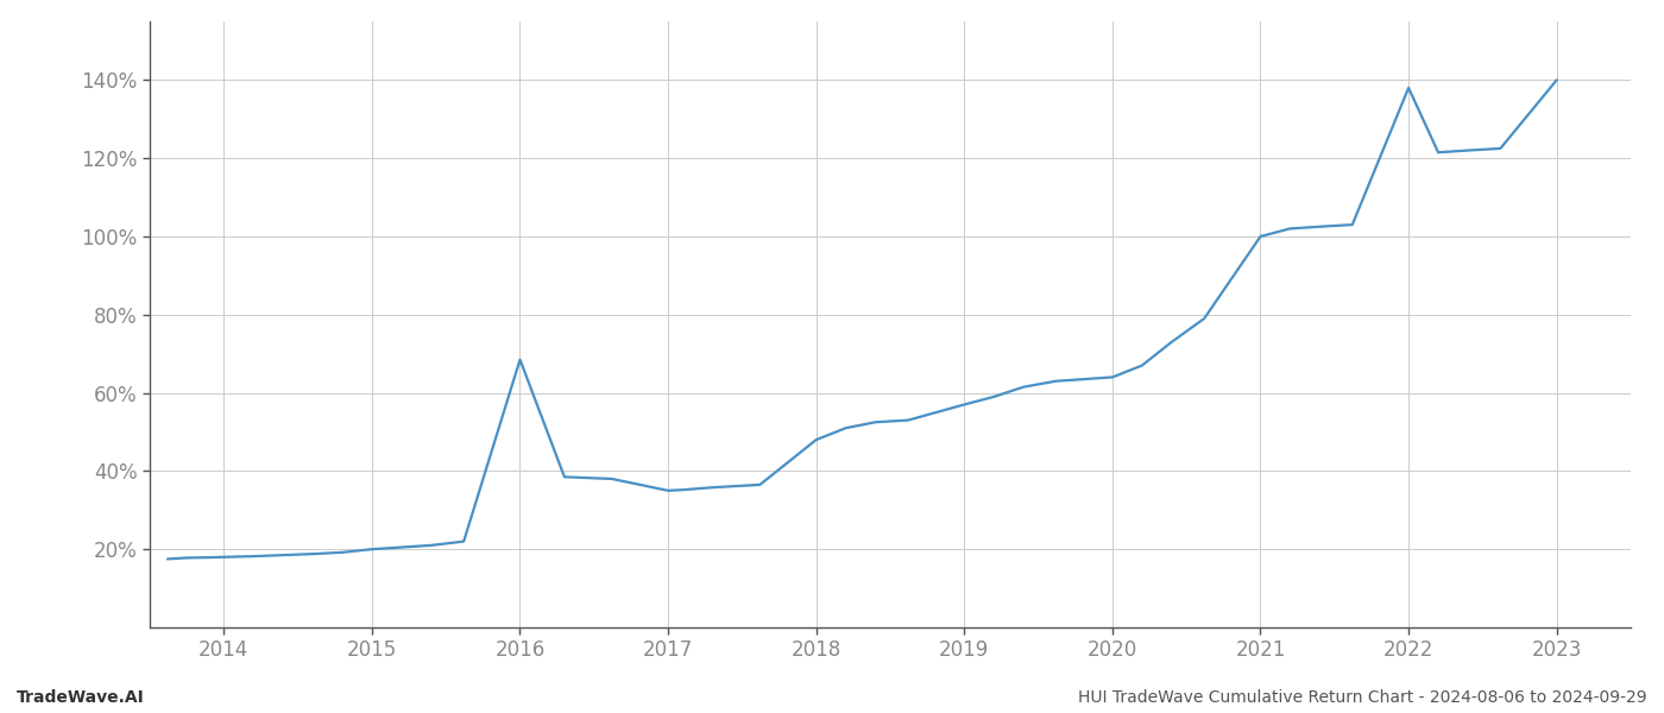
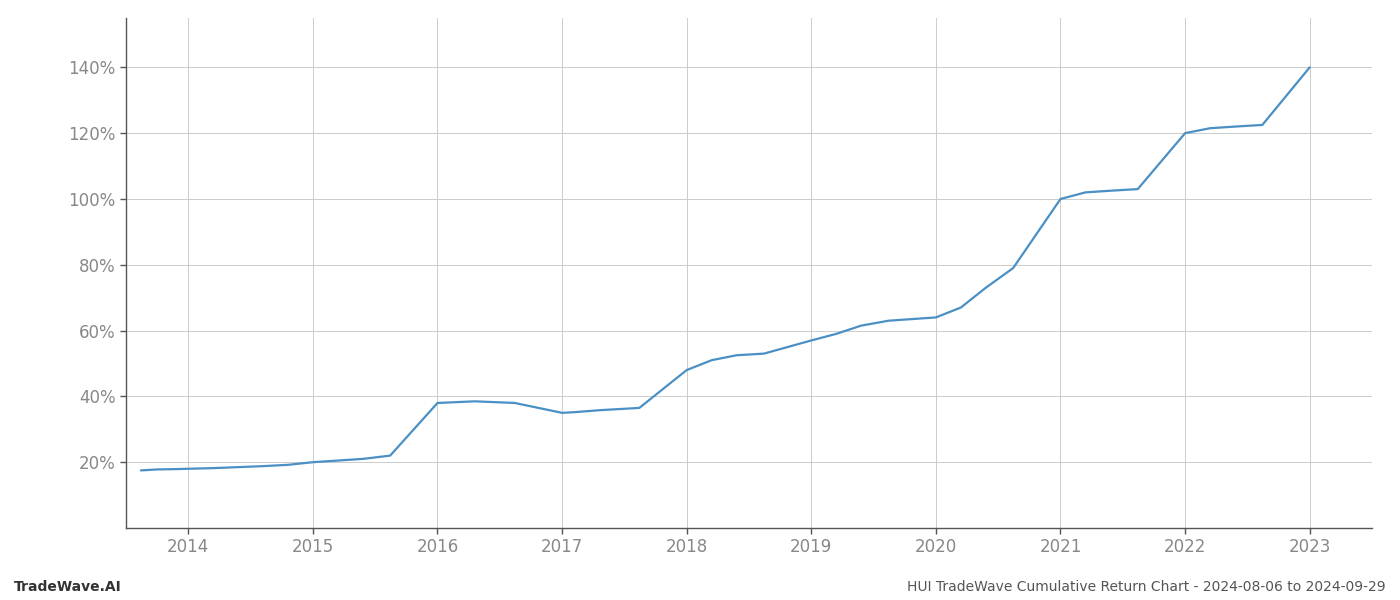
2016: 68.5% -> 38.0%
2022: 138.0% -> 120.0%
